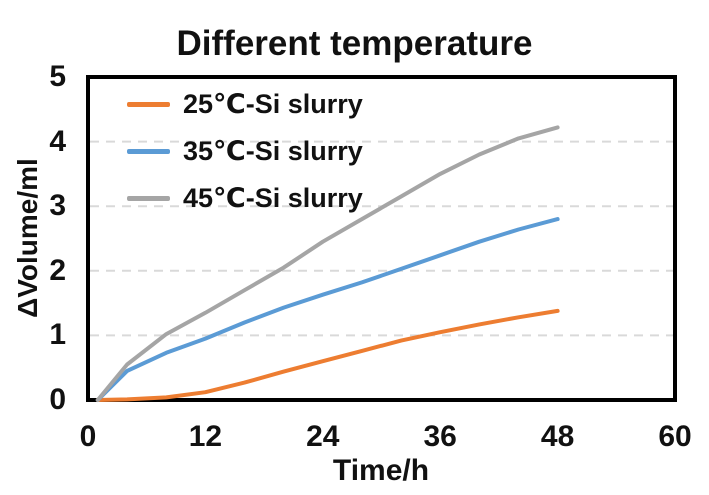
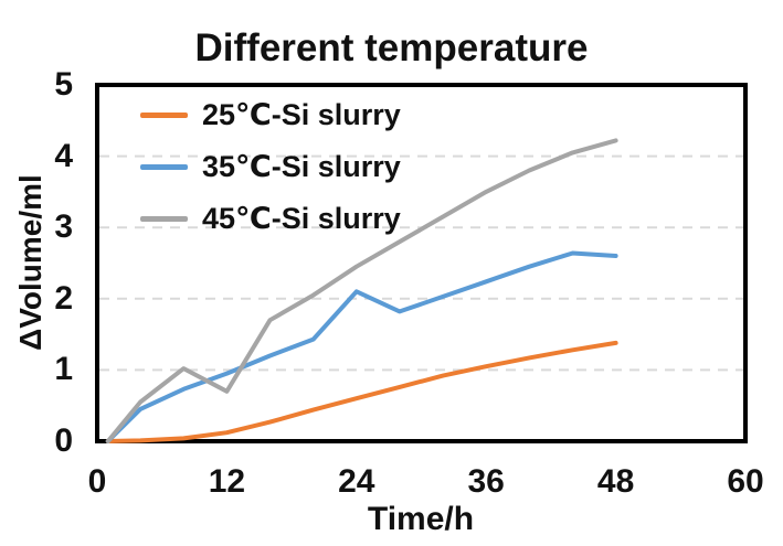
45℃-Si slurry/12: 1.4 -> 0.7
35℃-Si slurry/24: 1.6 -> 2.1
35℃-Si slurry/48: 2.8 -> 2.6
